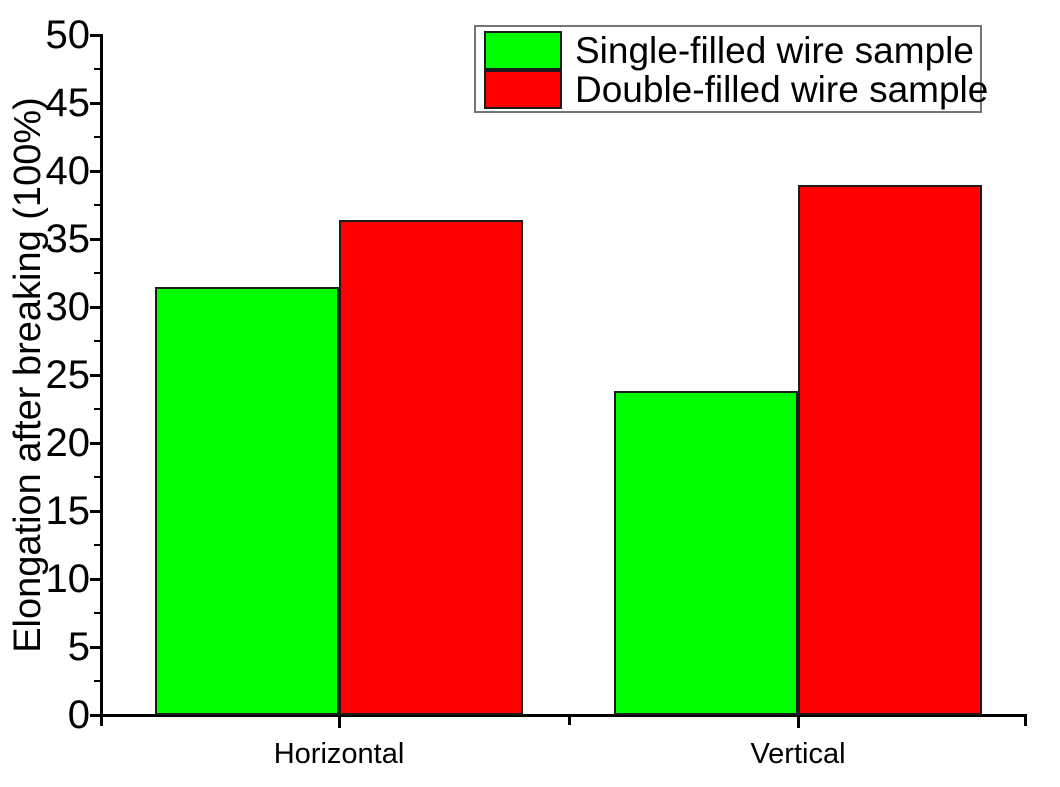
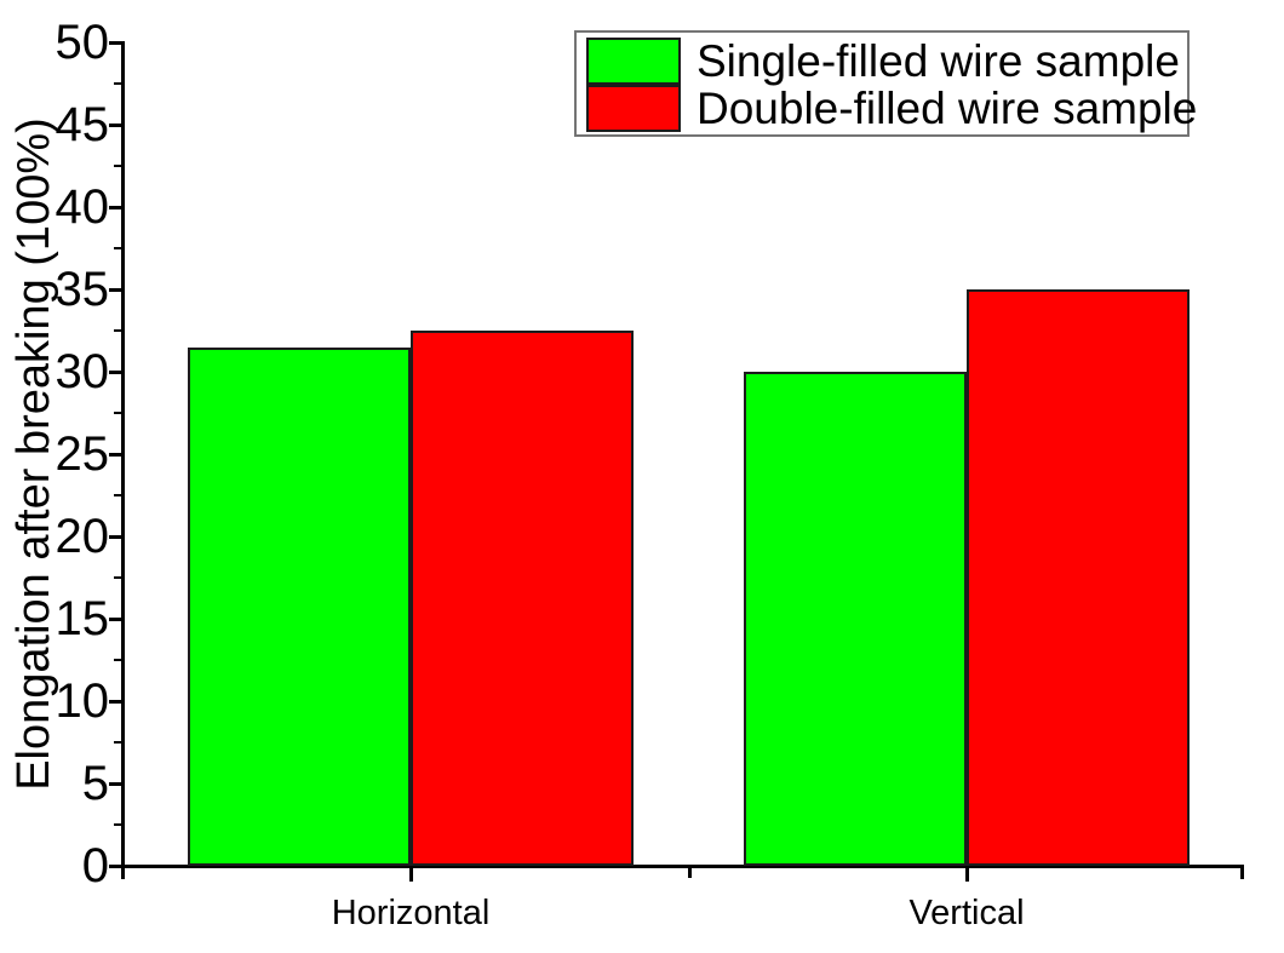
Double-filled wire sample/Horizontal: 36.4 -> 32.5
Single-filled wire sample/Vertical: 23.8 -> 30.0
Double-filled wire sample/Vertical: 39.0 -> 35.0
